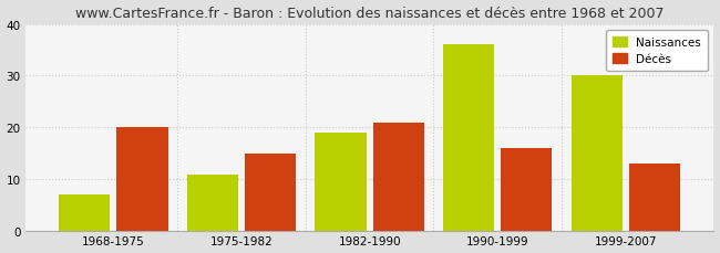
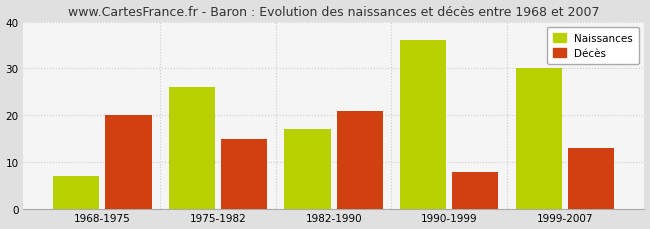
Naissances/1975-1982: 11 -> 26
Naissances/1982-1990: 19 -> 17
Décès/1990-1999: 16 -> 8
